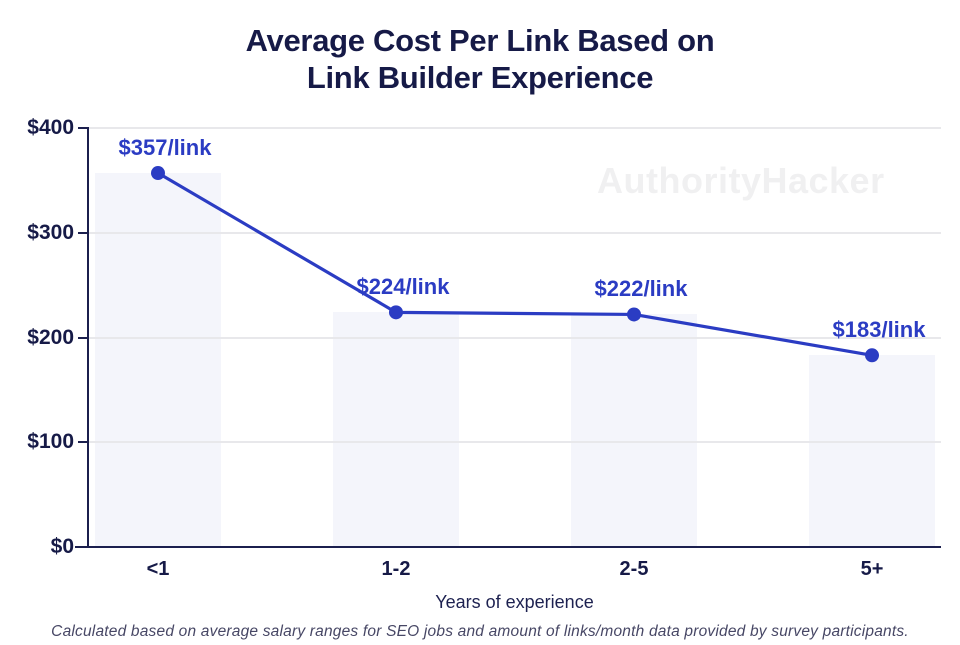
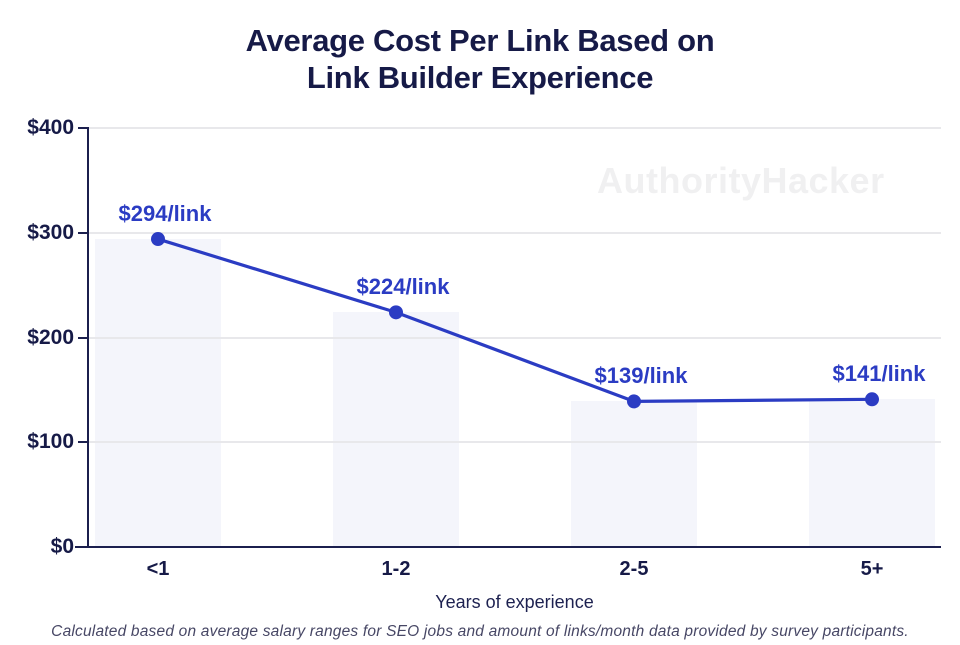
<1: 357 -> 294
2-5: 222 -> 139
5+: 183 -> 141
